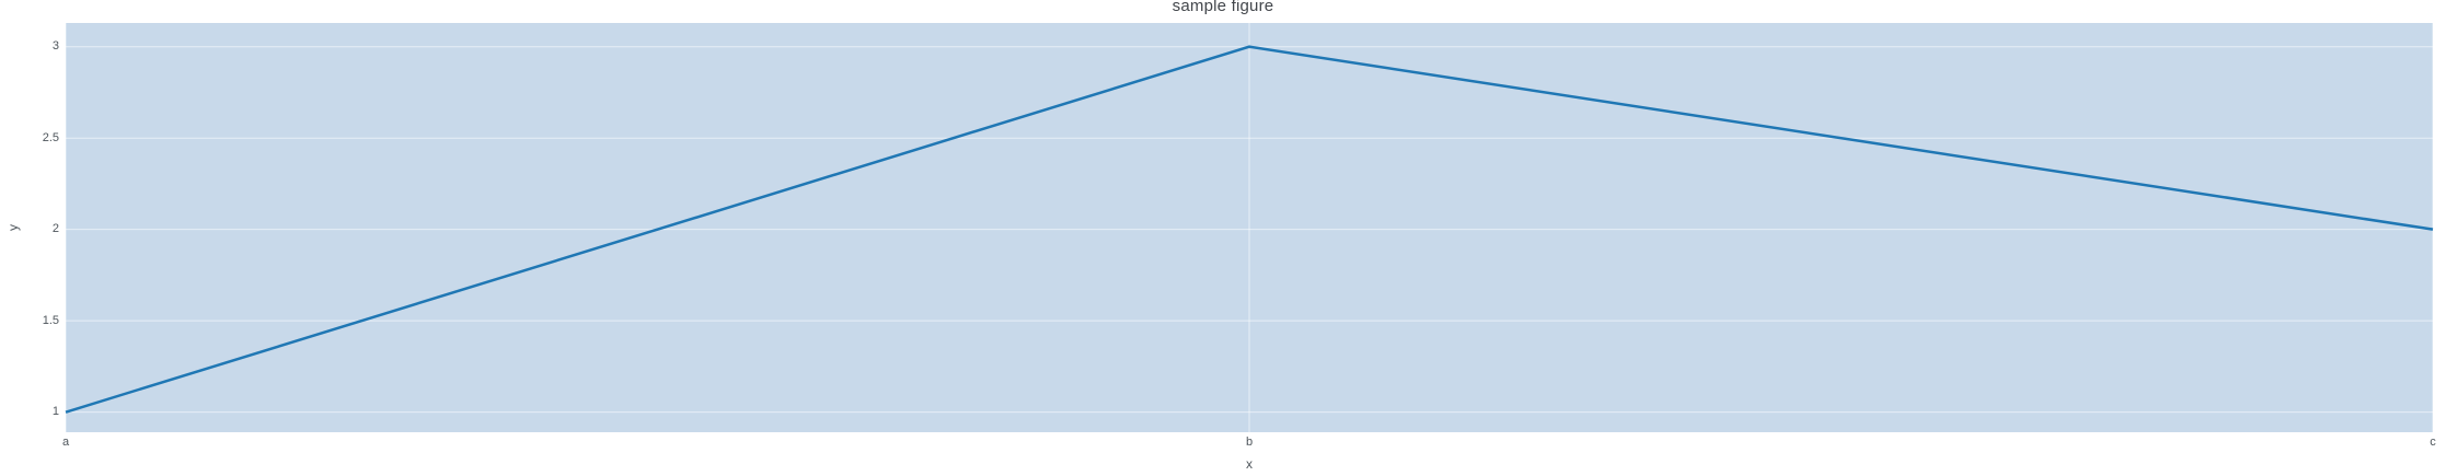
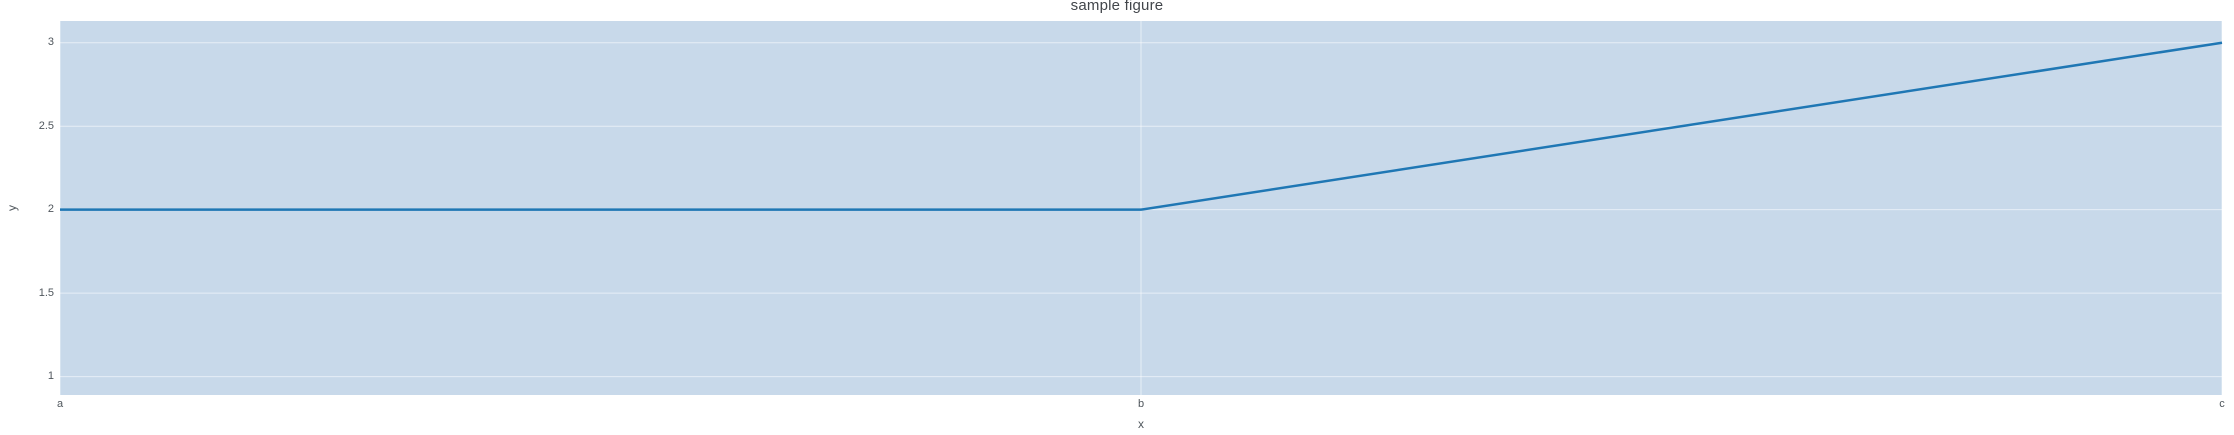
a: 1 -> 2
b: 3 -> 2
c: 2 -> 3
